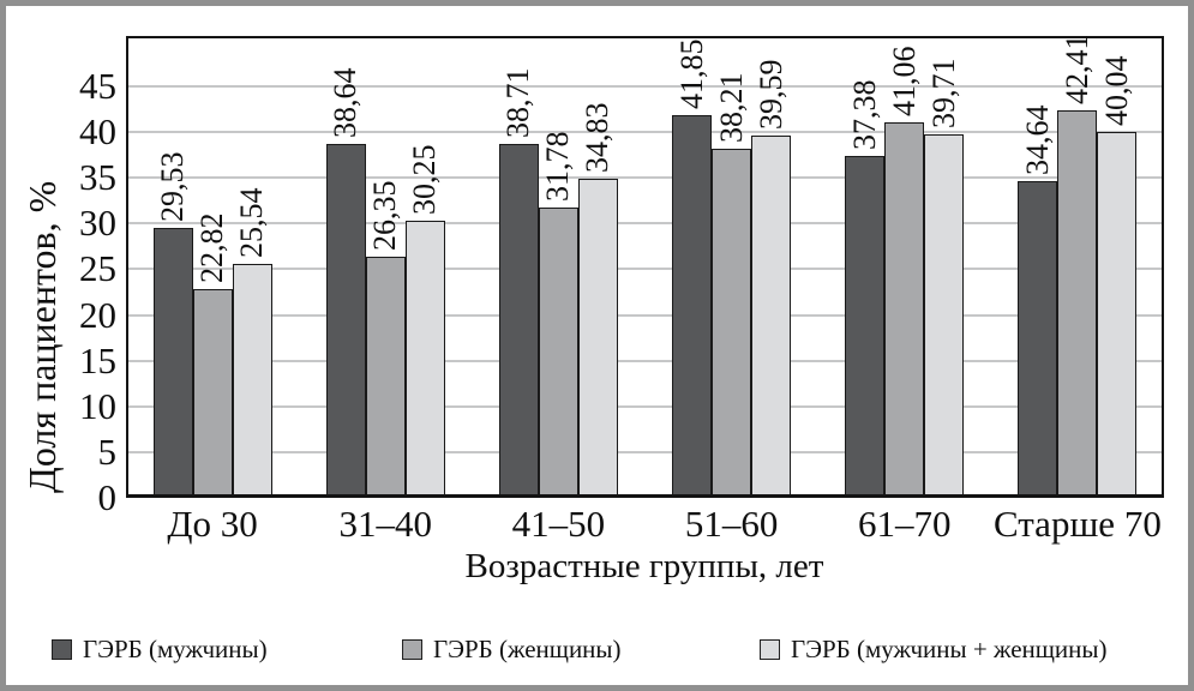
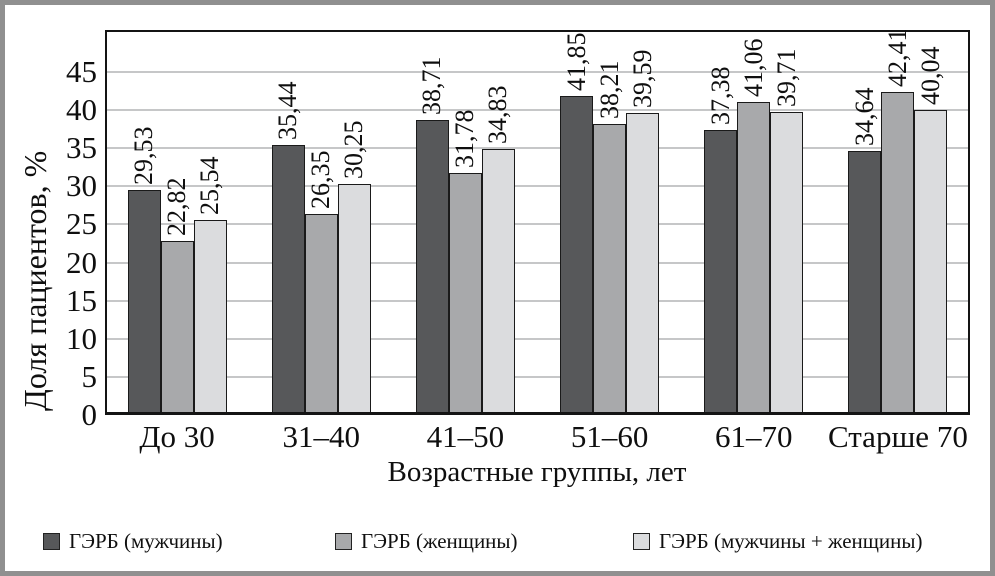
ГЭРБ (мужчины)/31–40: 38,64 -> 35,44
